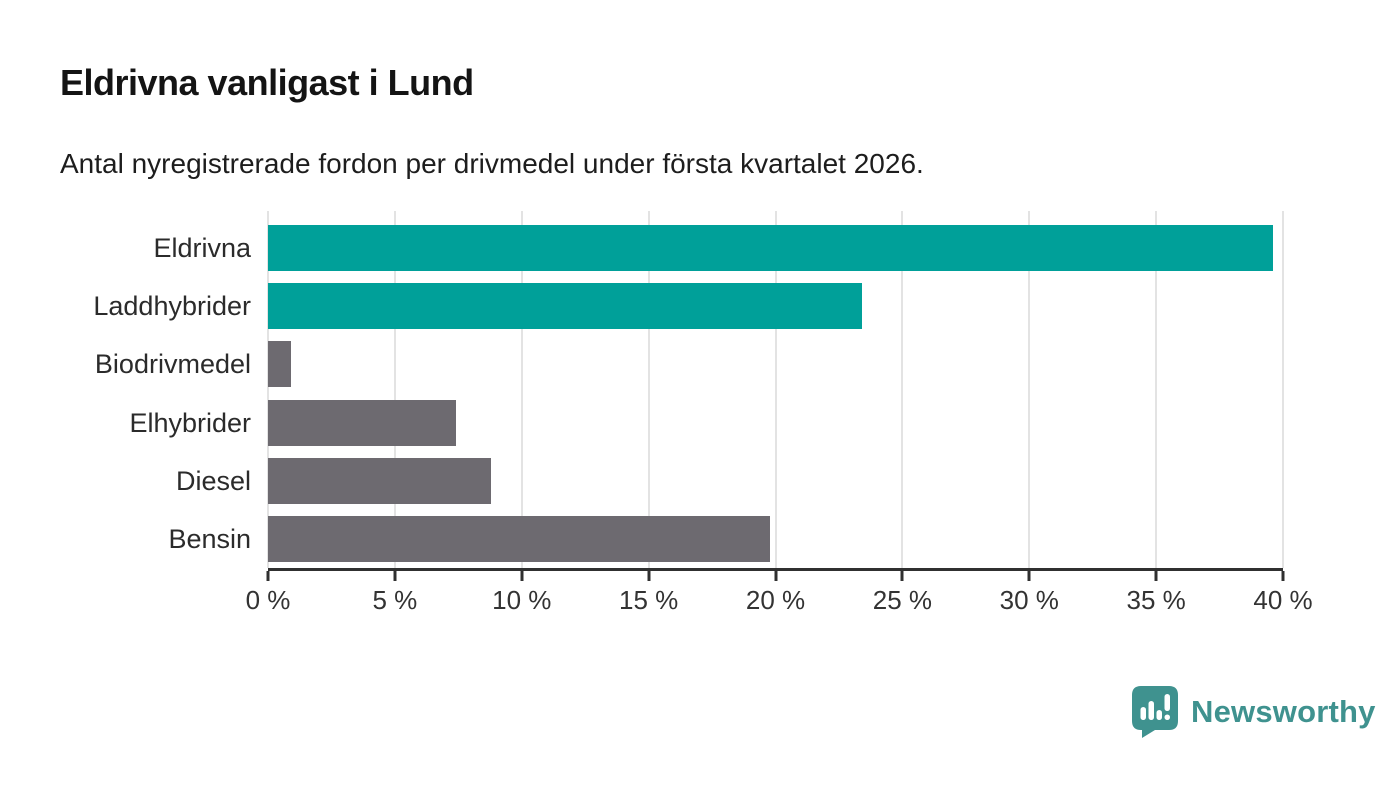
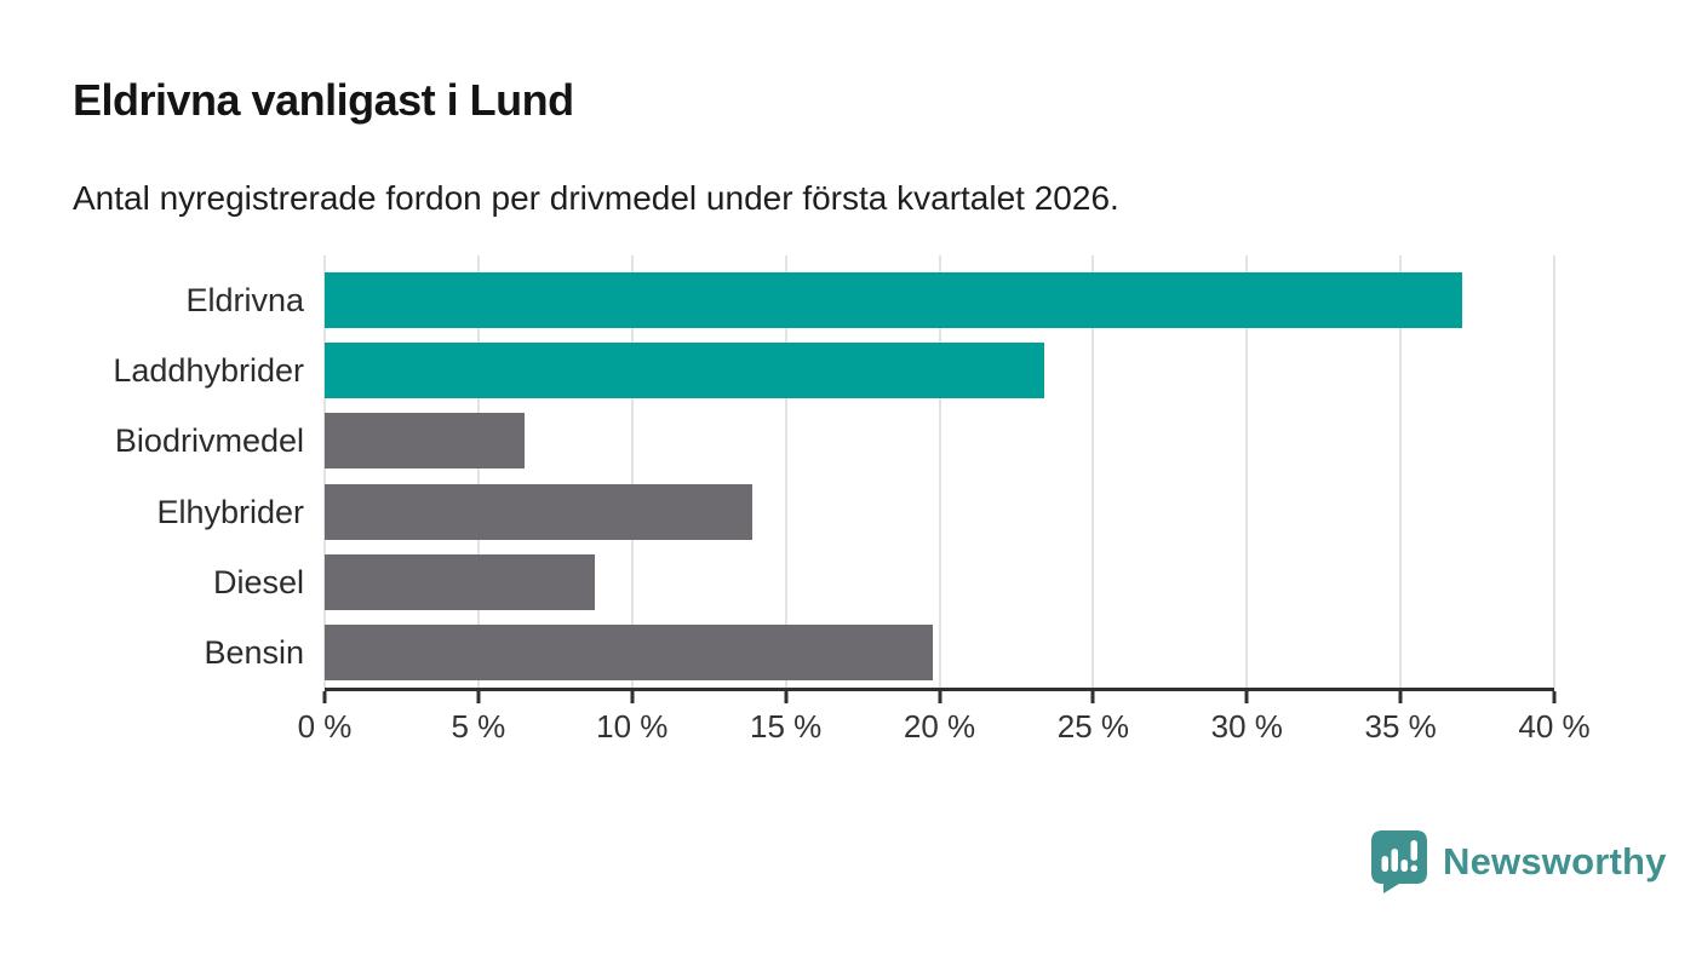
Eldrivna: 39.6% -> 37.0%
Biodrivmedel: 0.9% -> 6.5%
Elhybrider: 7.4% -> 13.9%
